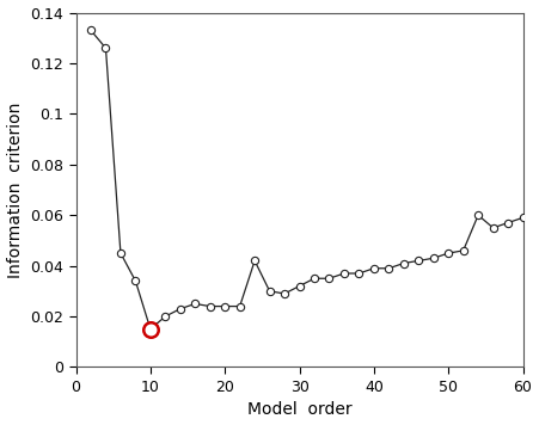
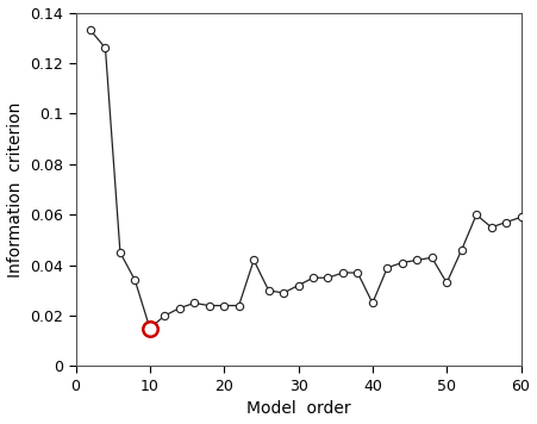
40: 0.039 -> 0.025
50: 0.045 -> 0.033
